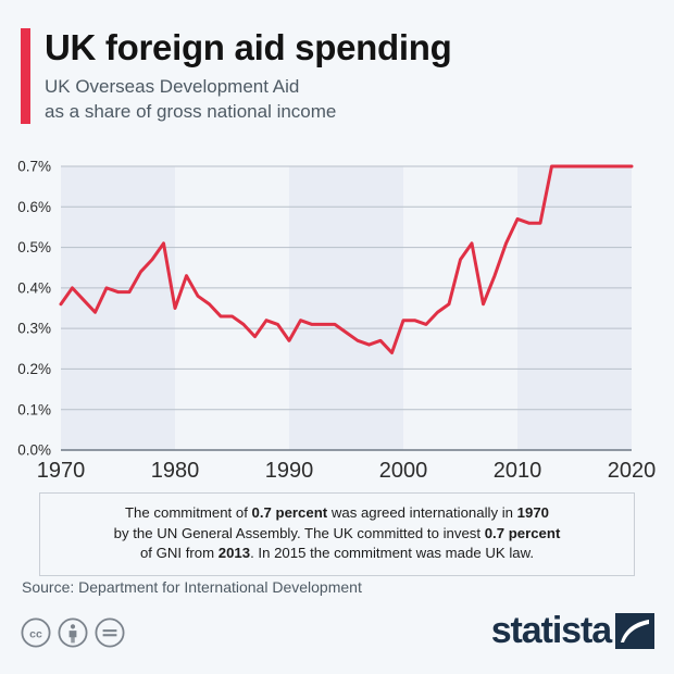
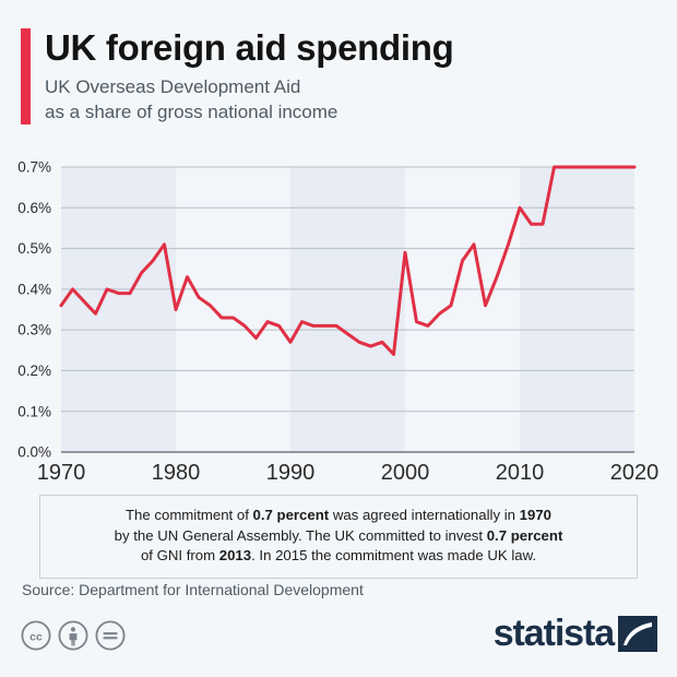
2000: 0.32% -> 0.49%
2010: 0.57% -> 0.60%
